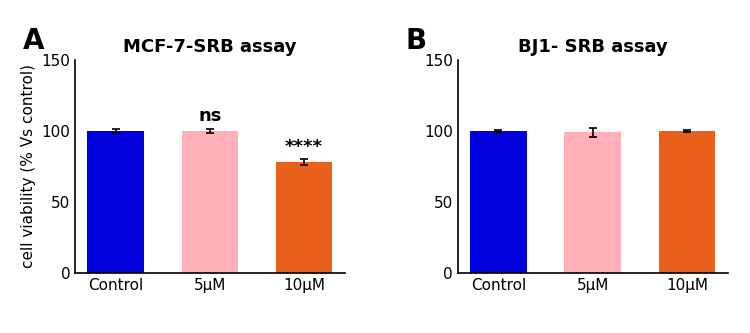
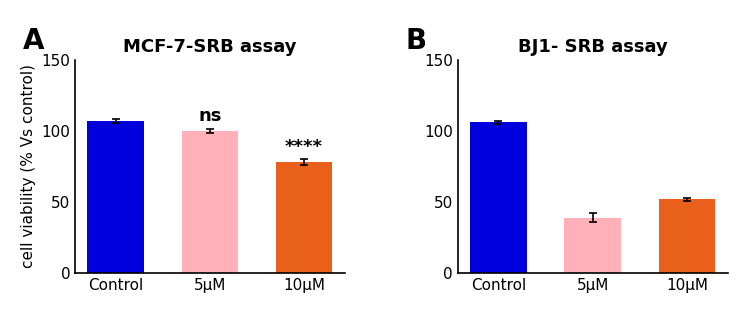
MCF-7-SRB assay/Control: 100 -> 107
BJ1- SRB assay/Control: 100 -> 106
BJ1- SRB assay/5μM: 99 -> 39
BJ1- SRB assay/10μM: 100 -> 52
